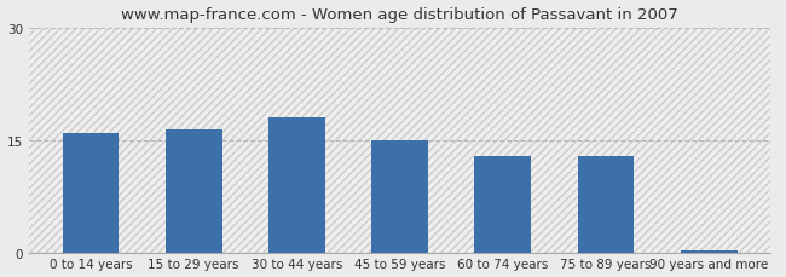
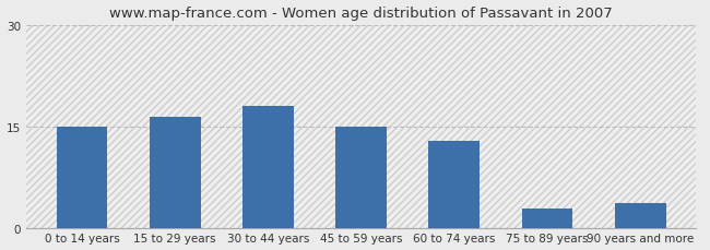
0 to 14 years: 16.0 -> 15.0
75 to 89 years: 13.0 -> 3.0
90 years and more: 0.4 -> 3.8
